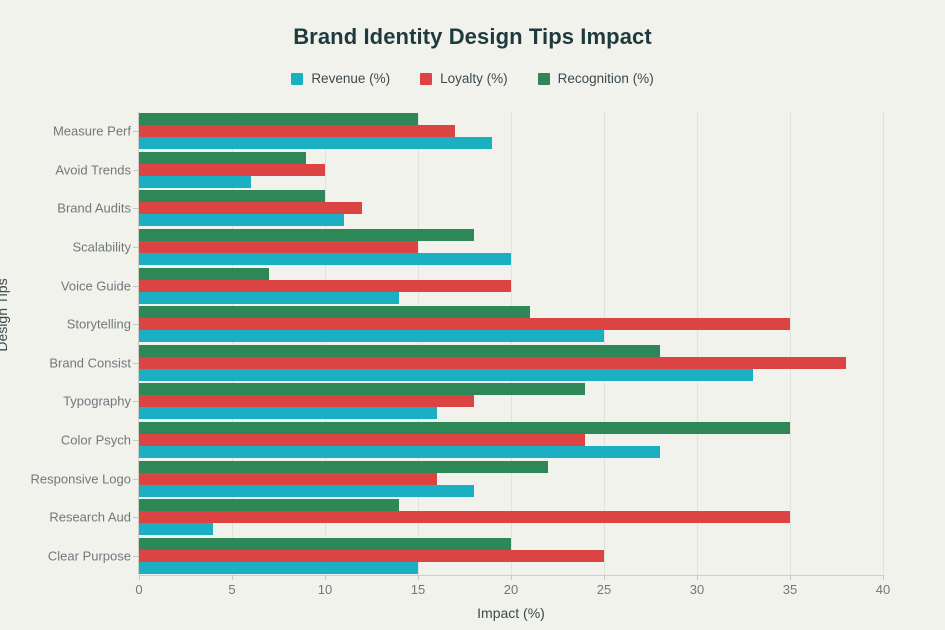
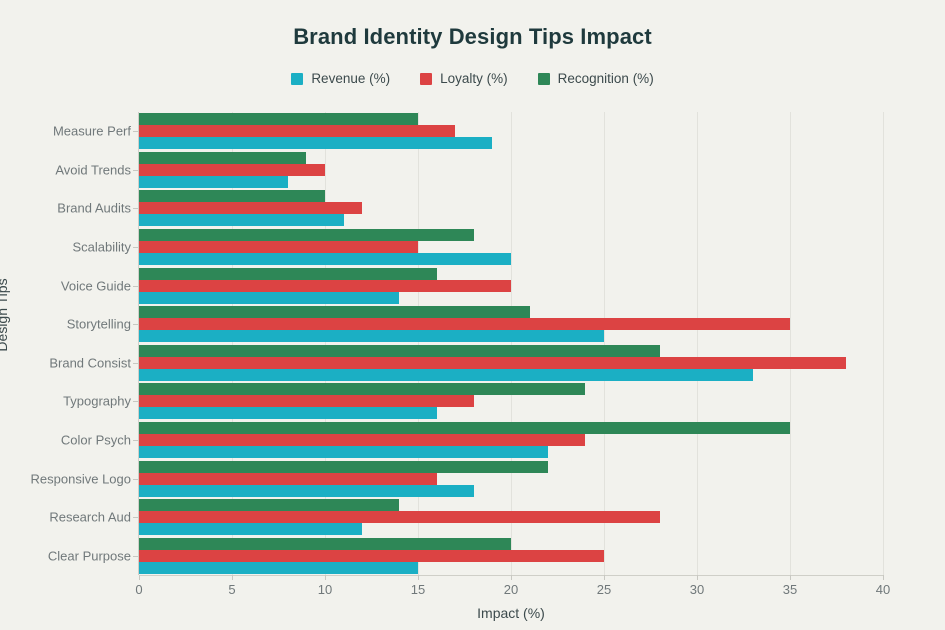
Revenue (%)/Research Aud: 4 -> 12
Loyalty (%)/Research Aud: 35 -> 28
Revenue (%)/Color Psych: 28 -> 22
Recognition (%)/Voice Guide: 7 -> 16
Revenue (%)/Avoid Trends: 6 -> 8
